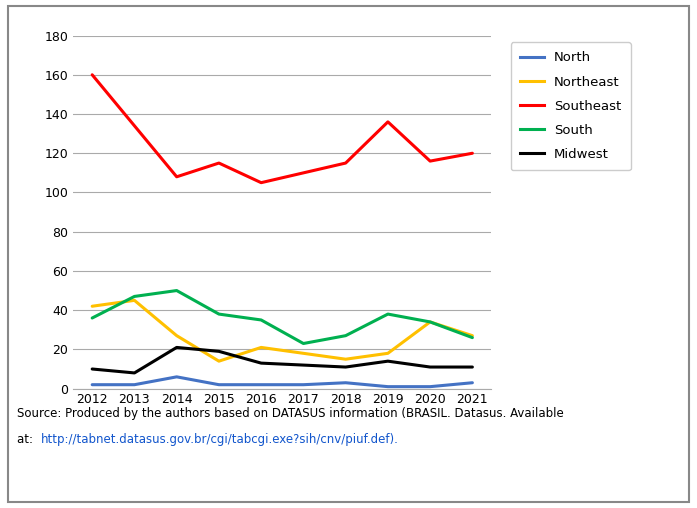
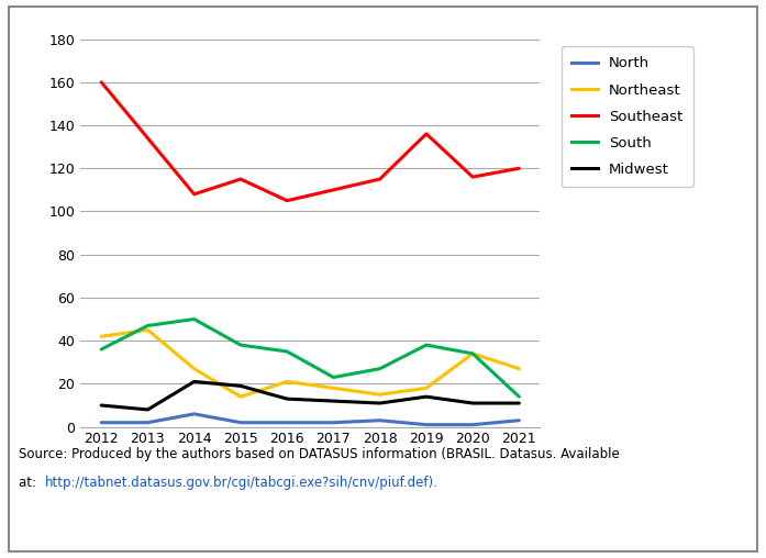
South/2021: 26 -> 14
